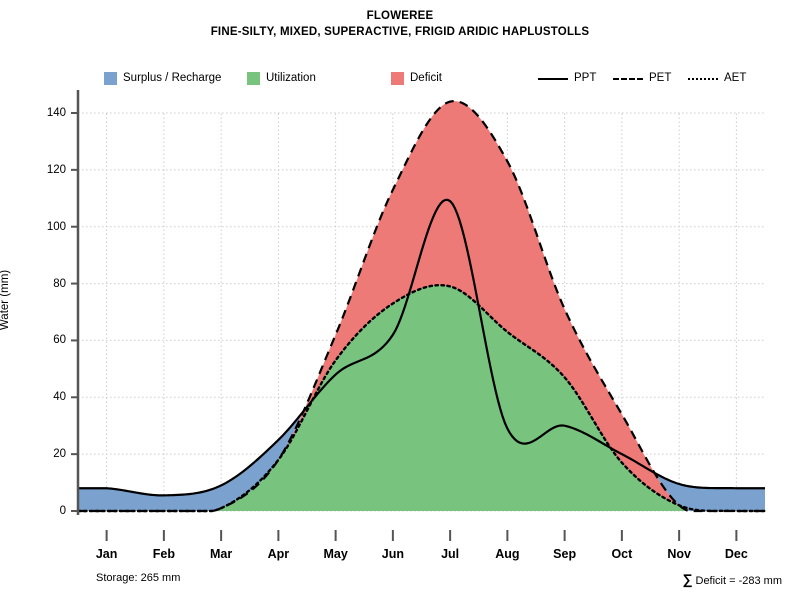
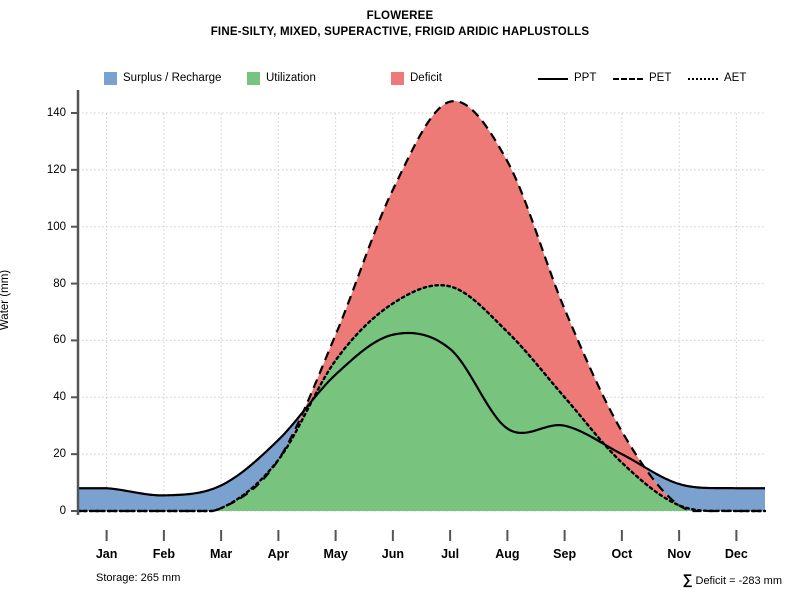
PPT/Jul: 109 -> 57
AET/Sep: 47 -> 40
PET/Oct: 34 -> 28
